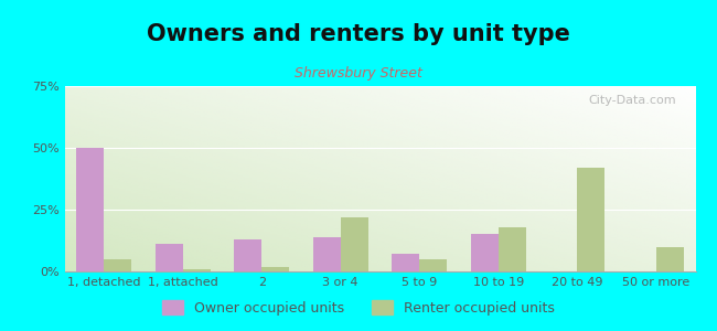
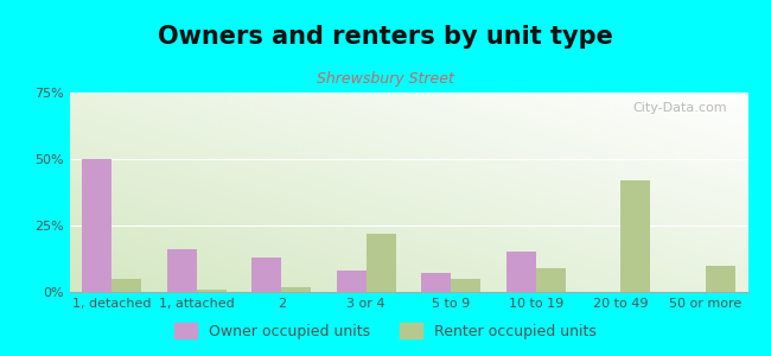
Owner occupied units/1, attached: 11% -> 16%
Owner occupied units/3 or 4: 14% -> 8%
Renter occupied units/10 to 19: 18% -> 9%
